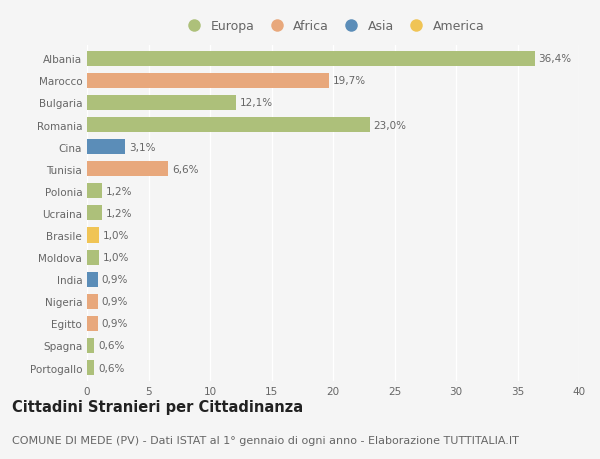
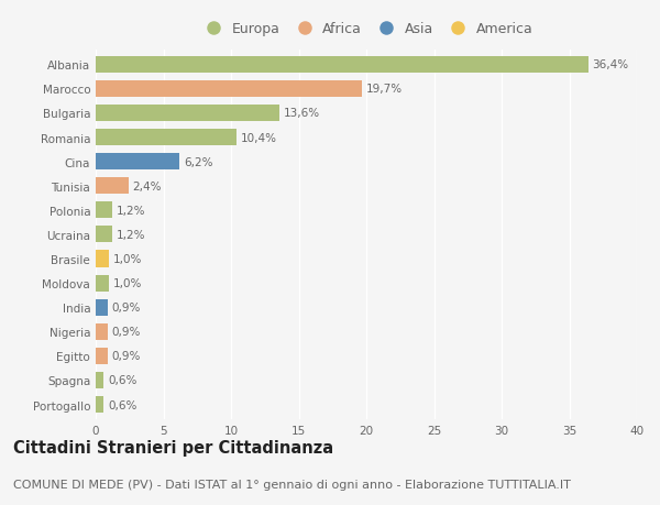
Bulgaria: 12,1% -> 13,6%
Romania: 23,0% -> 10,4%
Cina: 3,1% -> 6,2%
Tunisia: 6,6% -> 2,4%
